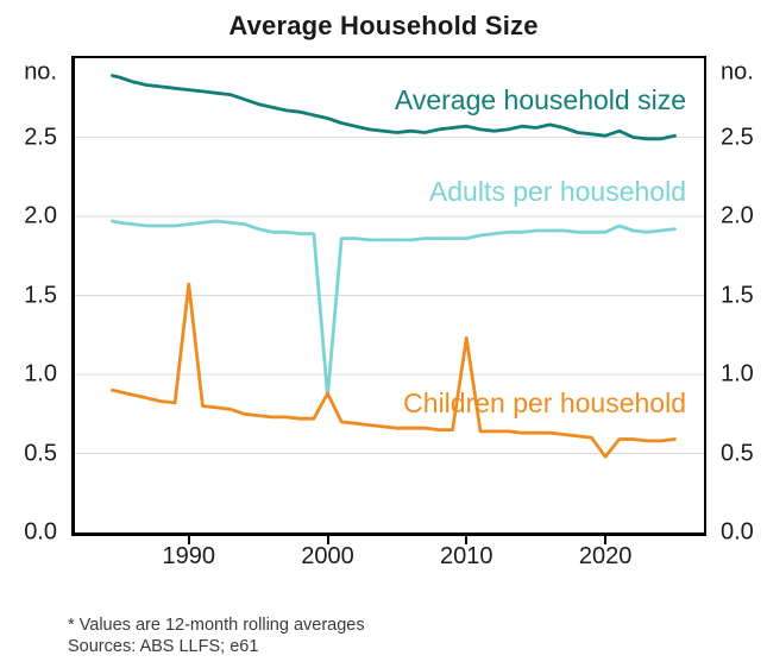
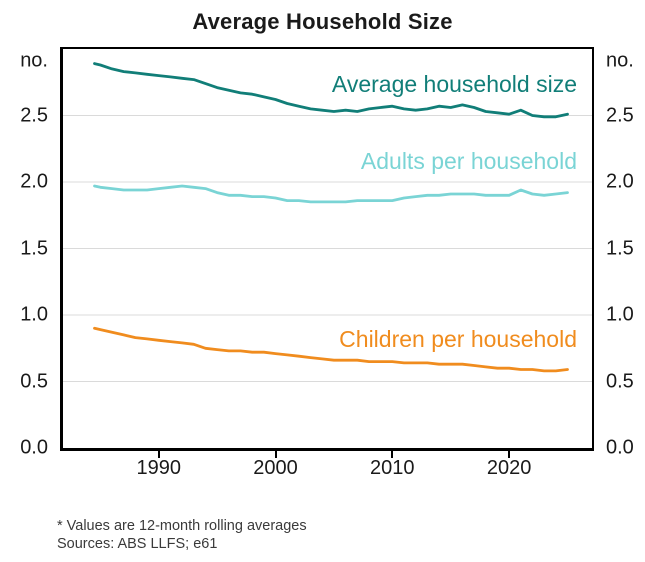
Children per household/1990: 1.57 -> 0.81
Adults per household/2000: 0.86 -> 1.88
Children per household/2000: 0.88 -> 0.71
Children per household/2010: 1.23 -> 0.65
Children per household/2020: 0.48 -> 0.60
